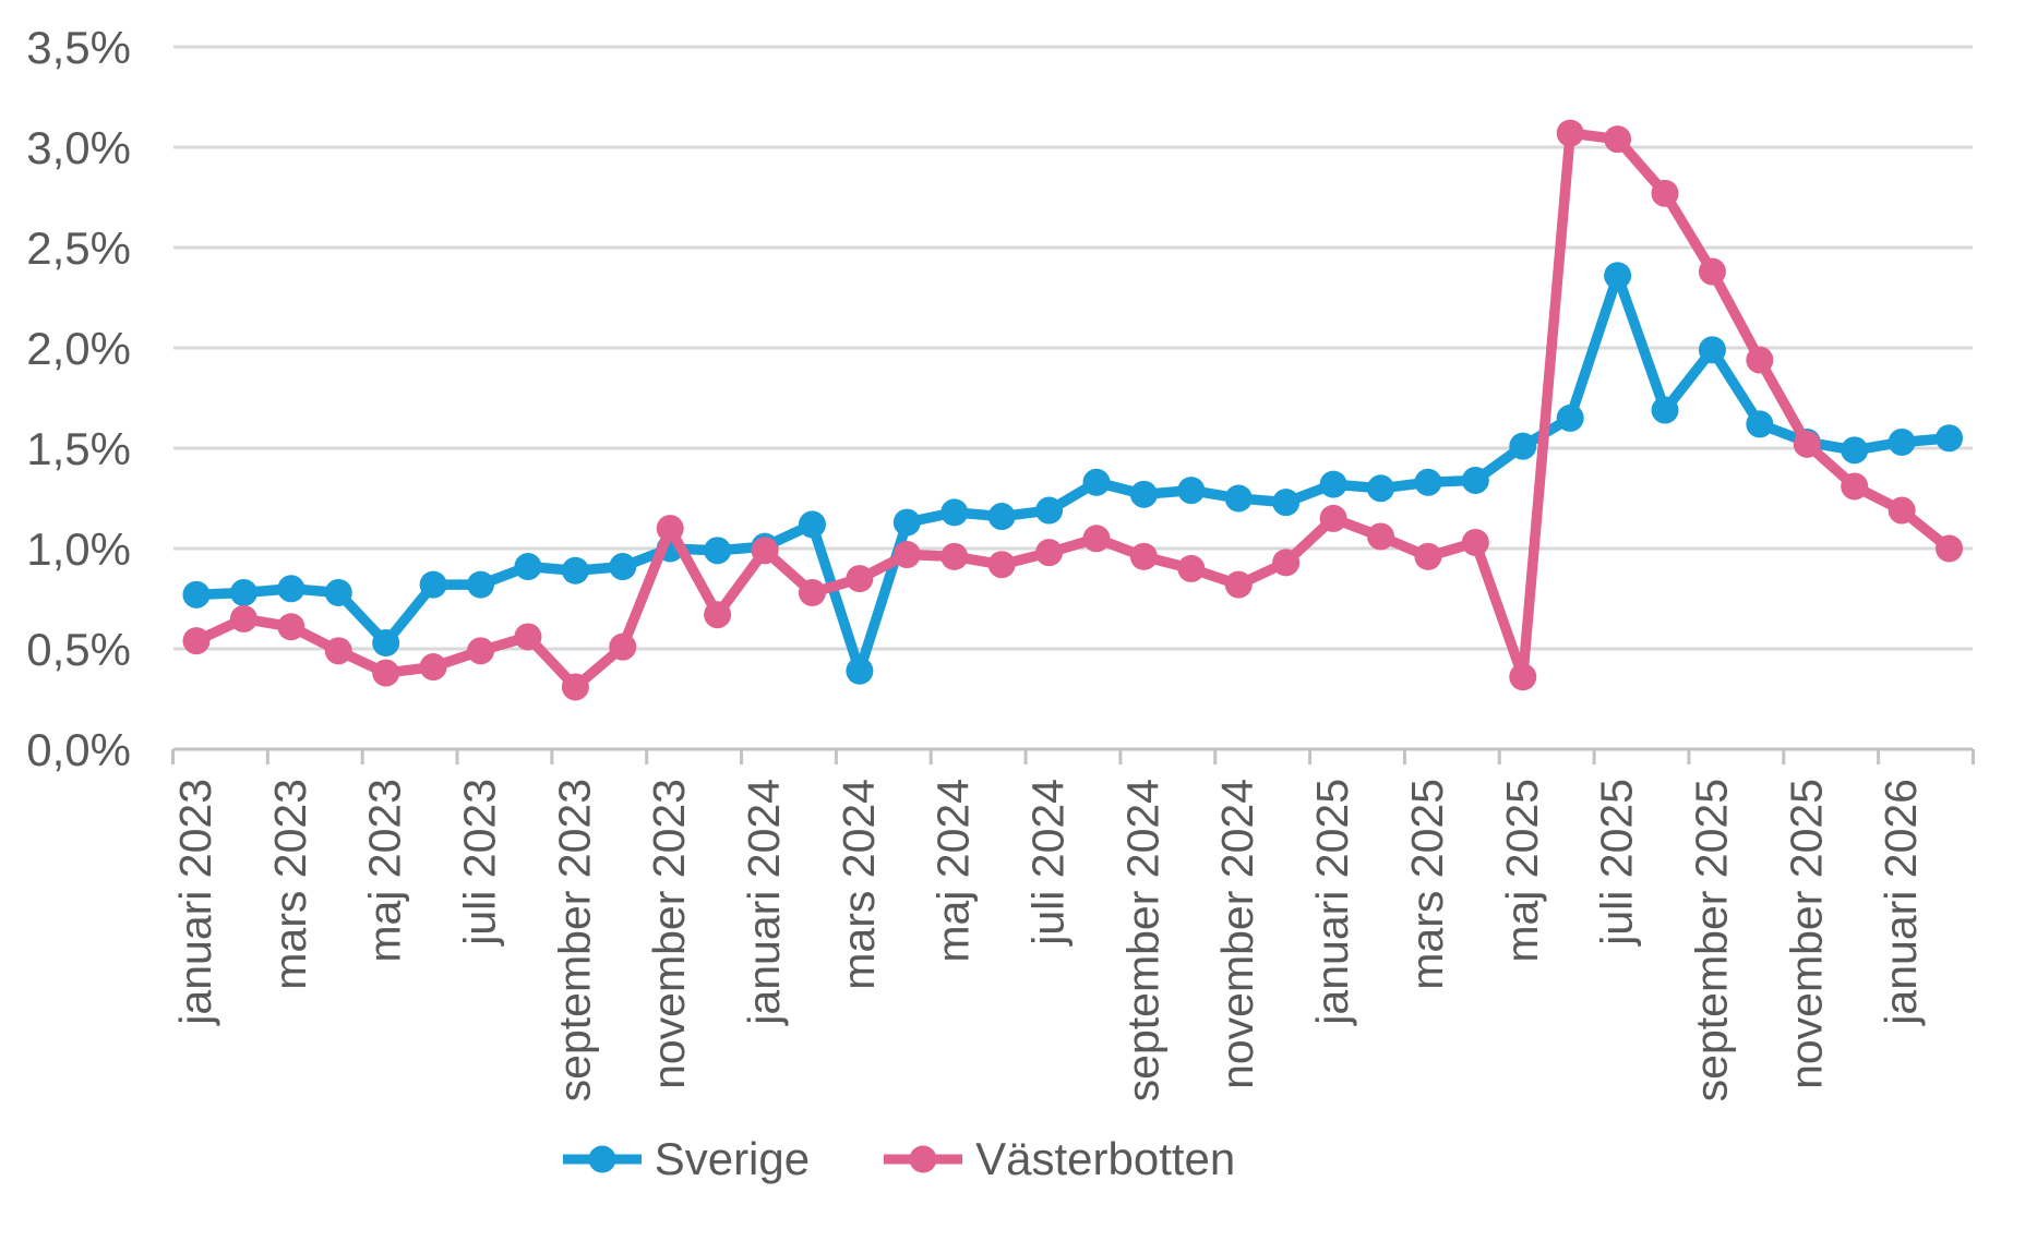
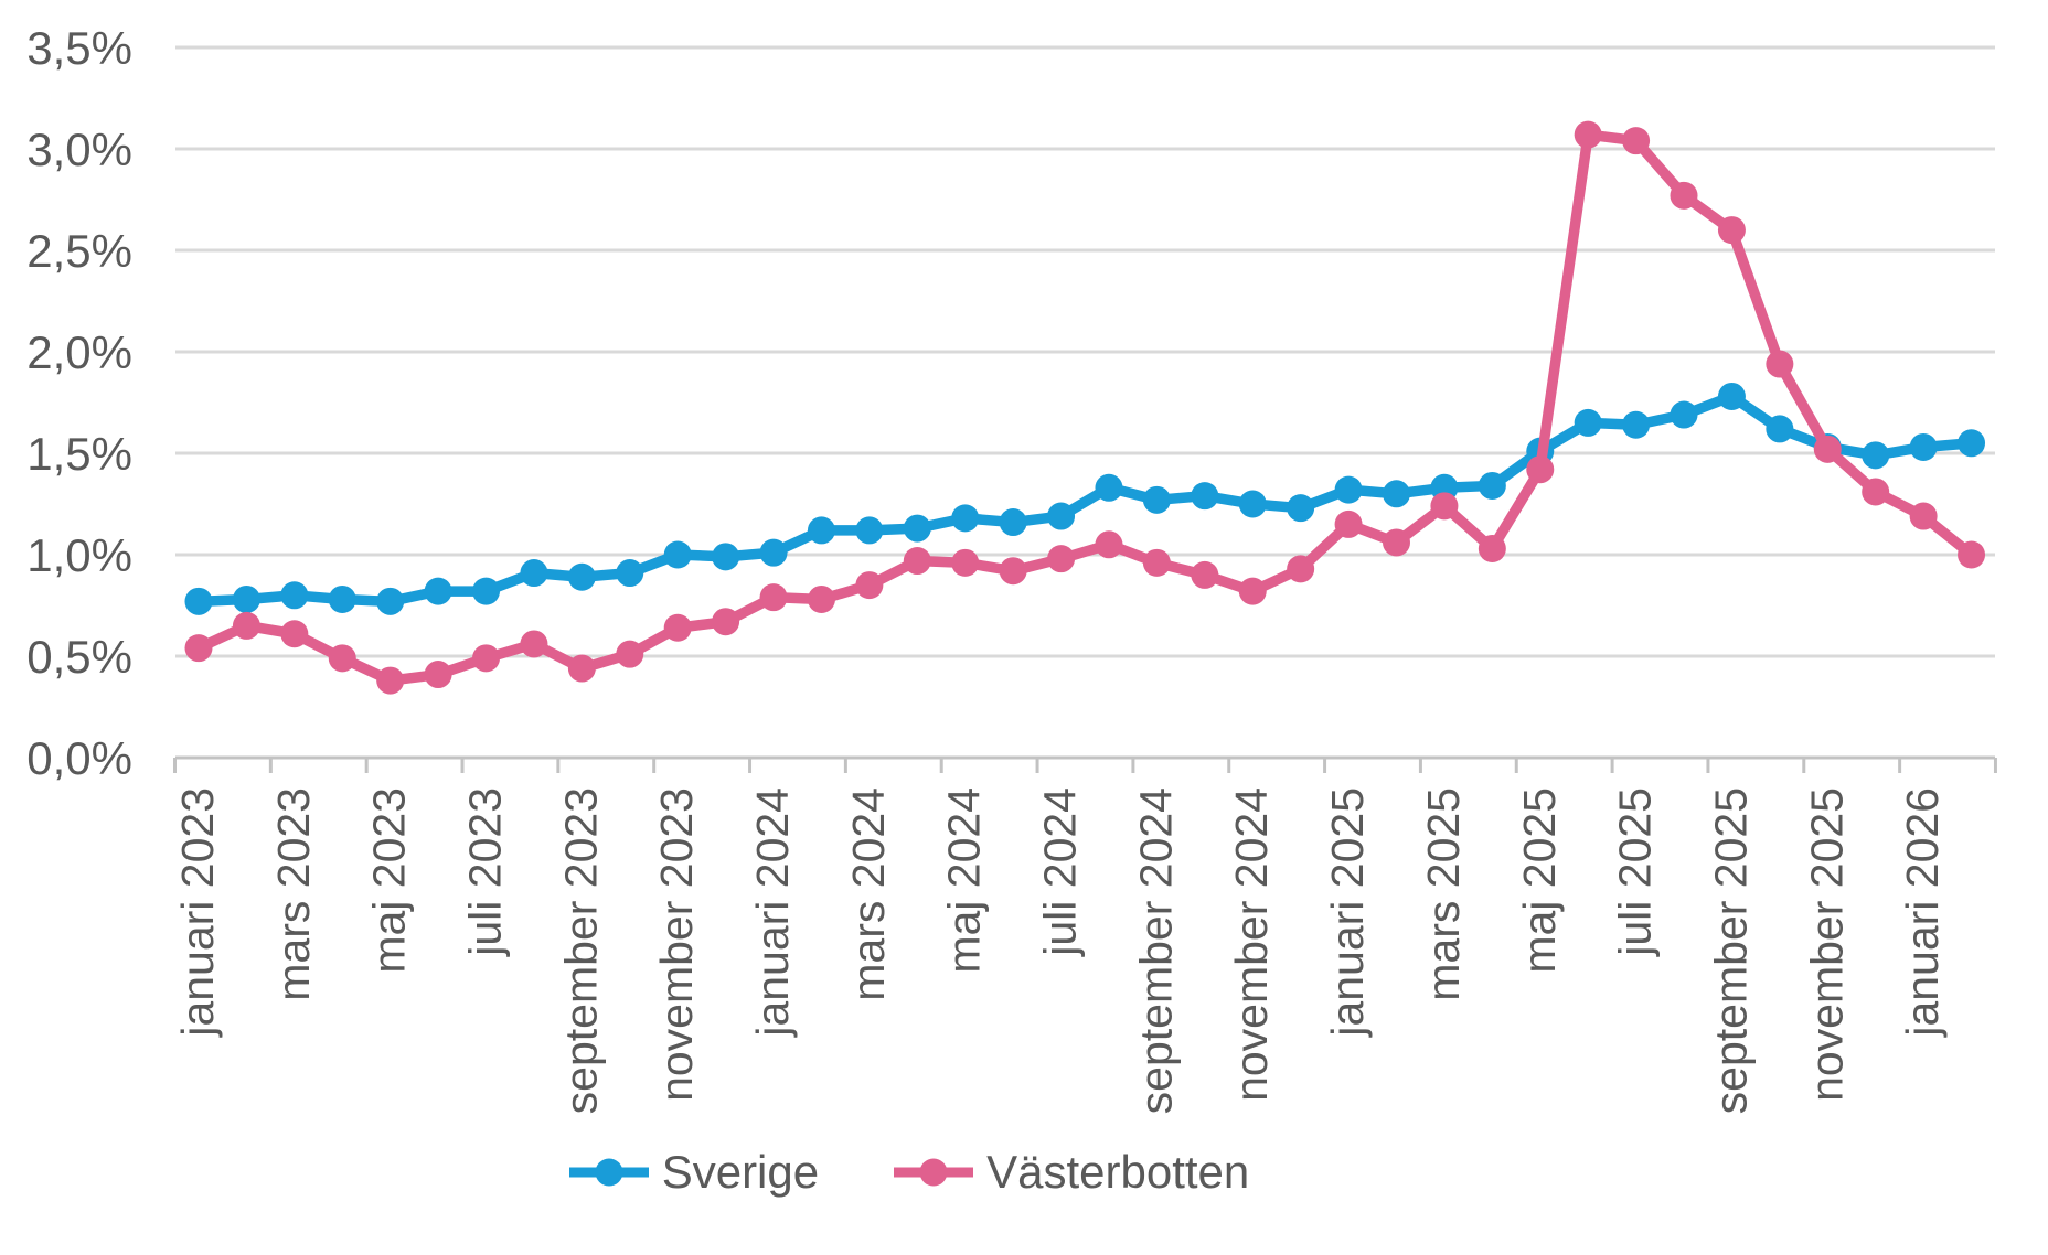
Sverige/maj 2023: 0,53% -> 0,77%
Västerbotten/september 2023: 0,31% -> 0,44%
Västerbotten/november 2023: 1,10% -> 0,64%
Västerbotten/januari 2024: 0,99% -> 0,79%
Sverige/mars 2024: 0,39% -> 1,12%
Västerbotten/mars 2025: 0,96% -> 1,24%
Västerbotten/maj 2025: 0,36% -> 1,42%
Sverige/juli 2025: 2,36% -> 1,64%
Sverige/september 2025: 1,99% -> 1,78%
Västerbotten/september 2025: 2,38% -> 2,60%
